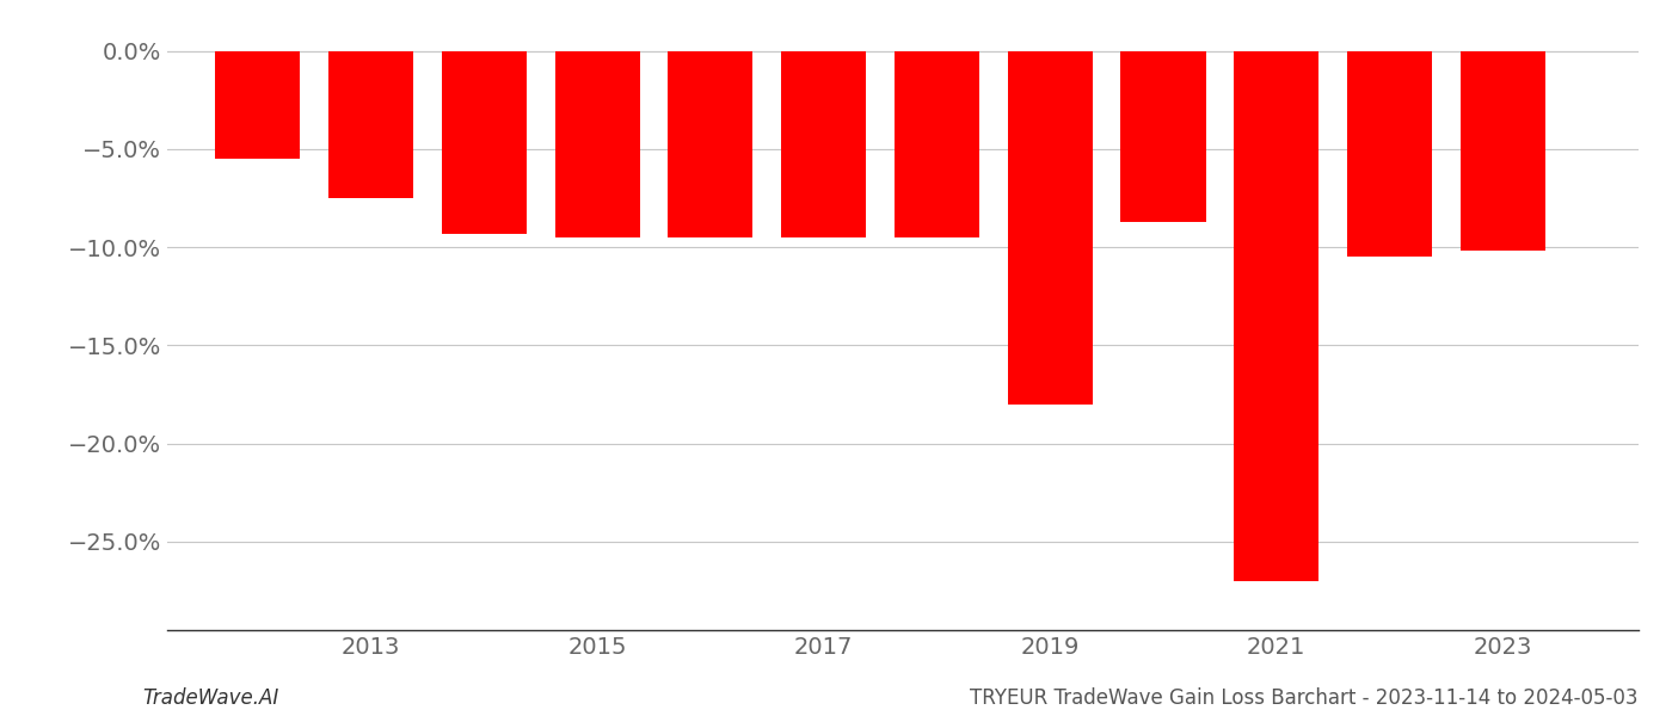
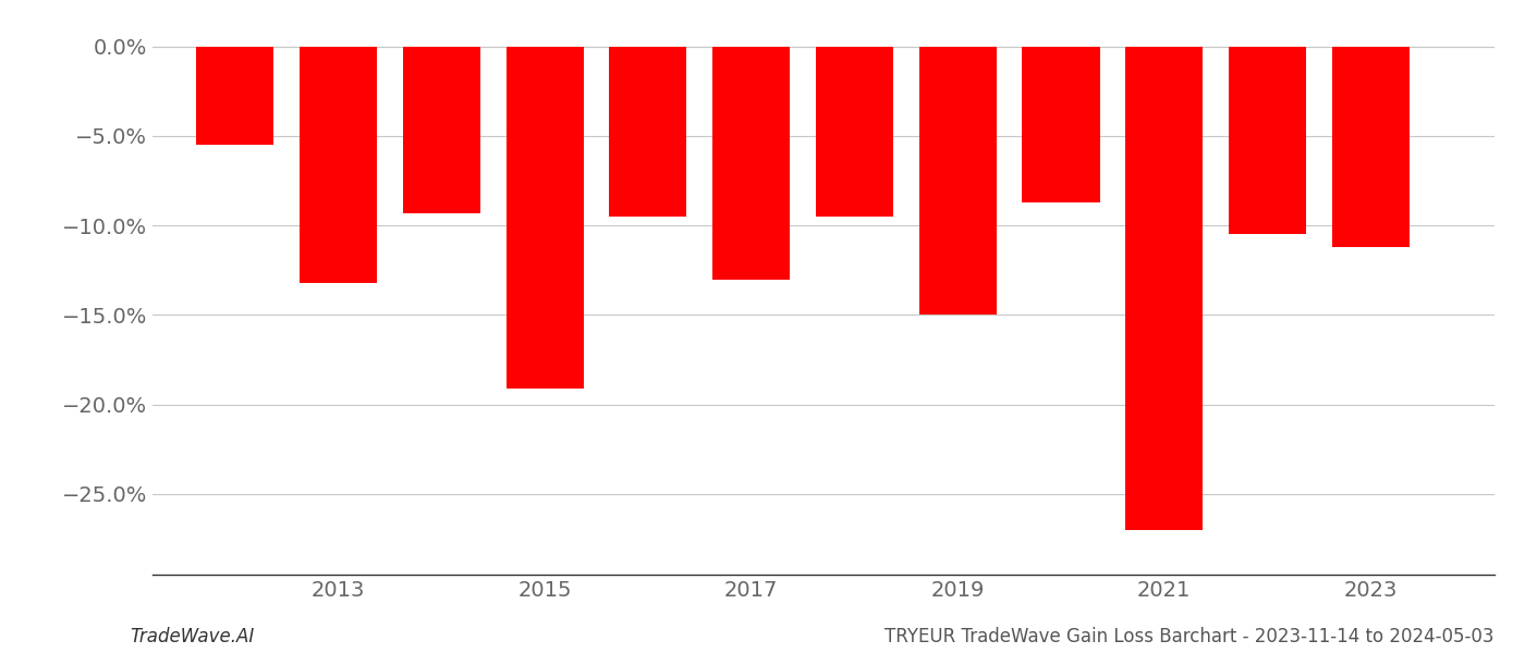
2013: -7.5% -> -13.2%
2015: -9.5% -> -19.1%
2017: -9.5% -> -13.0%
2019: -18.0% -> -15.0%
2023: -10.2% -> -11.2%
